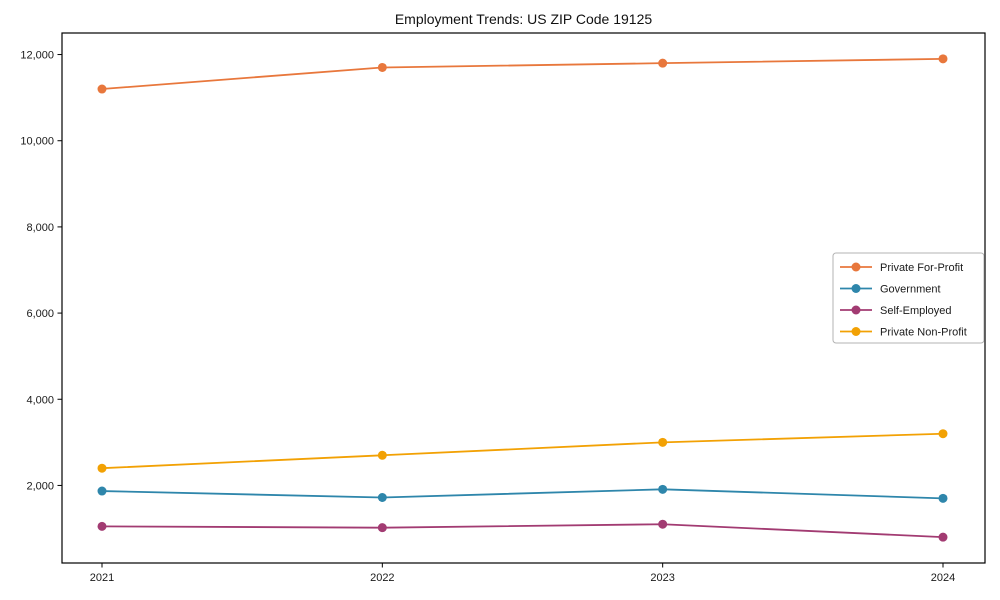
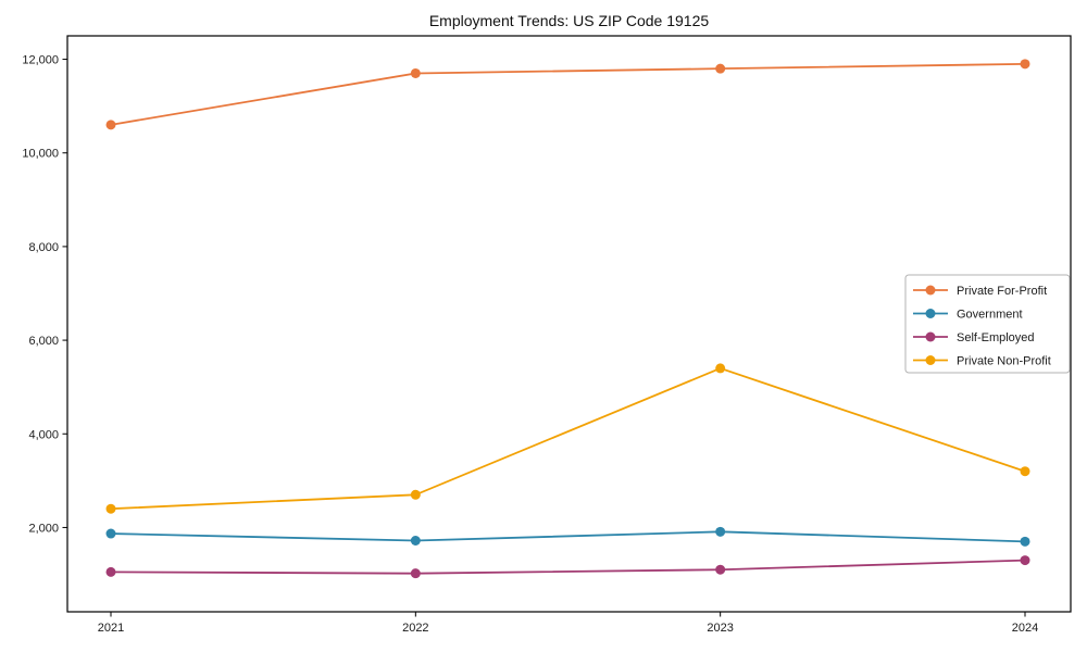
Private For-Profit/2021: 11200 -> 10600
Private Non-Profit/2023: 3000 -> 5400
Self-Employed/2024: 800 -> 1300
